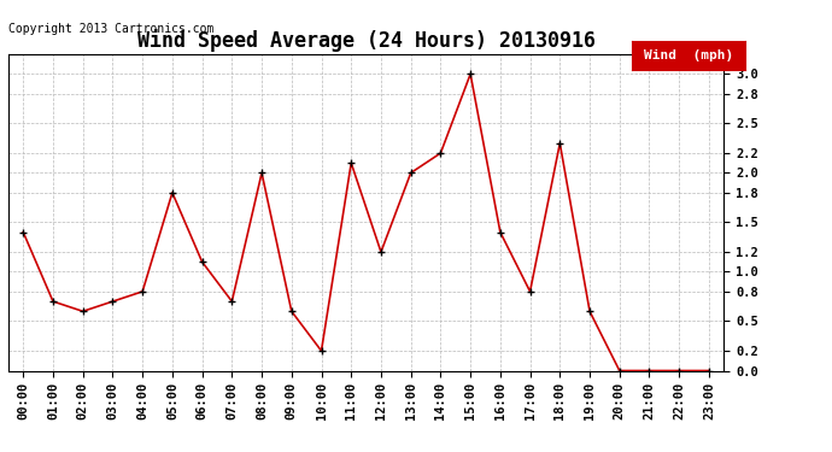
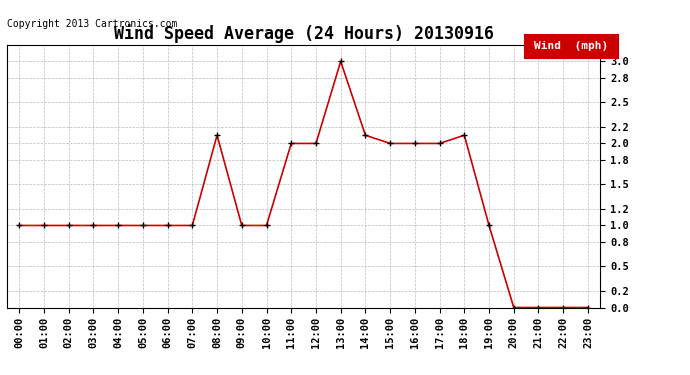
00:00: 1.4 -> 1.0
01:00: 0.7 -> 1.0
02:00: 0.6 -> 1.0
03:00: 0.7 -> 1.0
04:00: 0.8 -> 1.0
05:00: 1.8 -> 1.0
06:00: 1.1 -> 1.0
07:00: 0.7 -> 1.0
08:00: 2.0 -> 2.1
09:00: 0.6 -> 1.0
10:00: 0.2 -> 1.0
11:00: 2.1 -> 2.0
12:00: 1.2 -> 2.0
13:00: 2.0 -> 3.0
14:00: 2.2 -> 2.1
15:00: 3.0 -> 2.0
16:00: 1.4 -> 2.0
17:00: 0.8 -> 2.0
18:00: 2.3 -> 2.1
19:00: 0.6 -> 1.0
